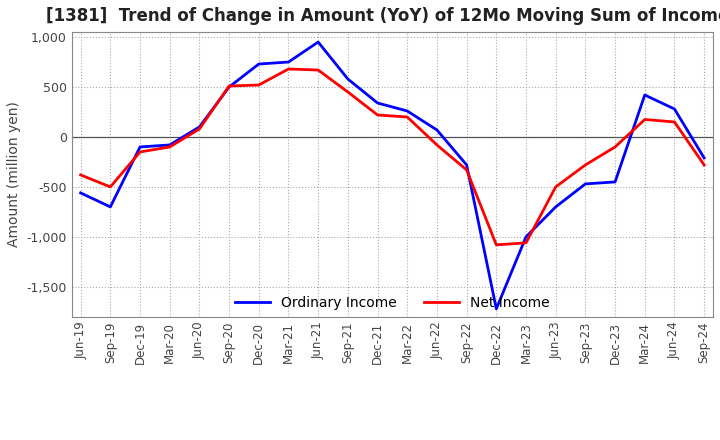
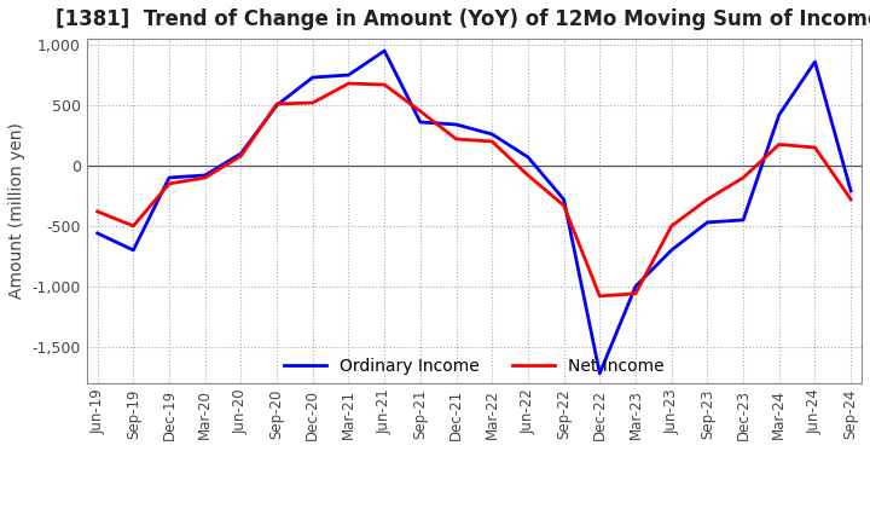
Ordinary Income/Sep-21: 580 -> 360
Ordinary Income/Jun-24: 280 -> 860
